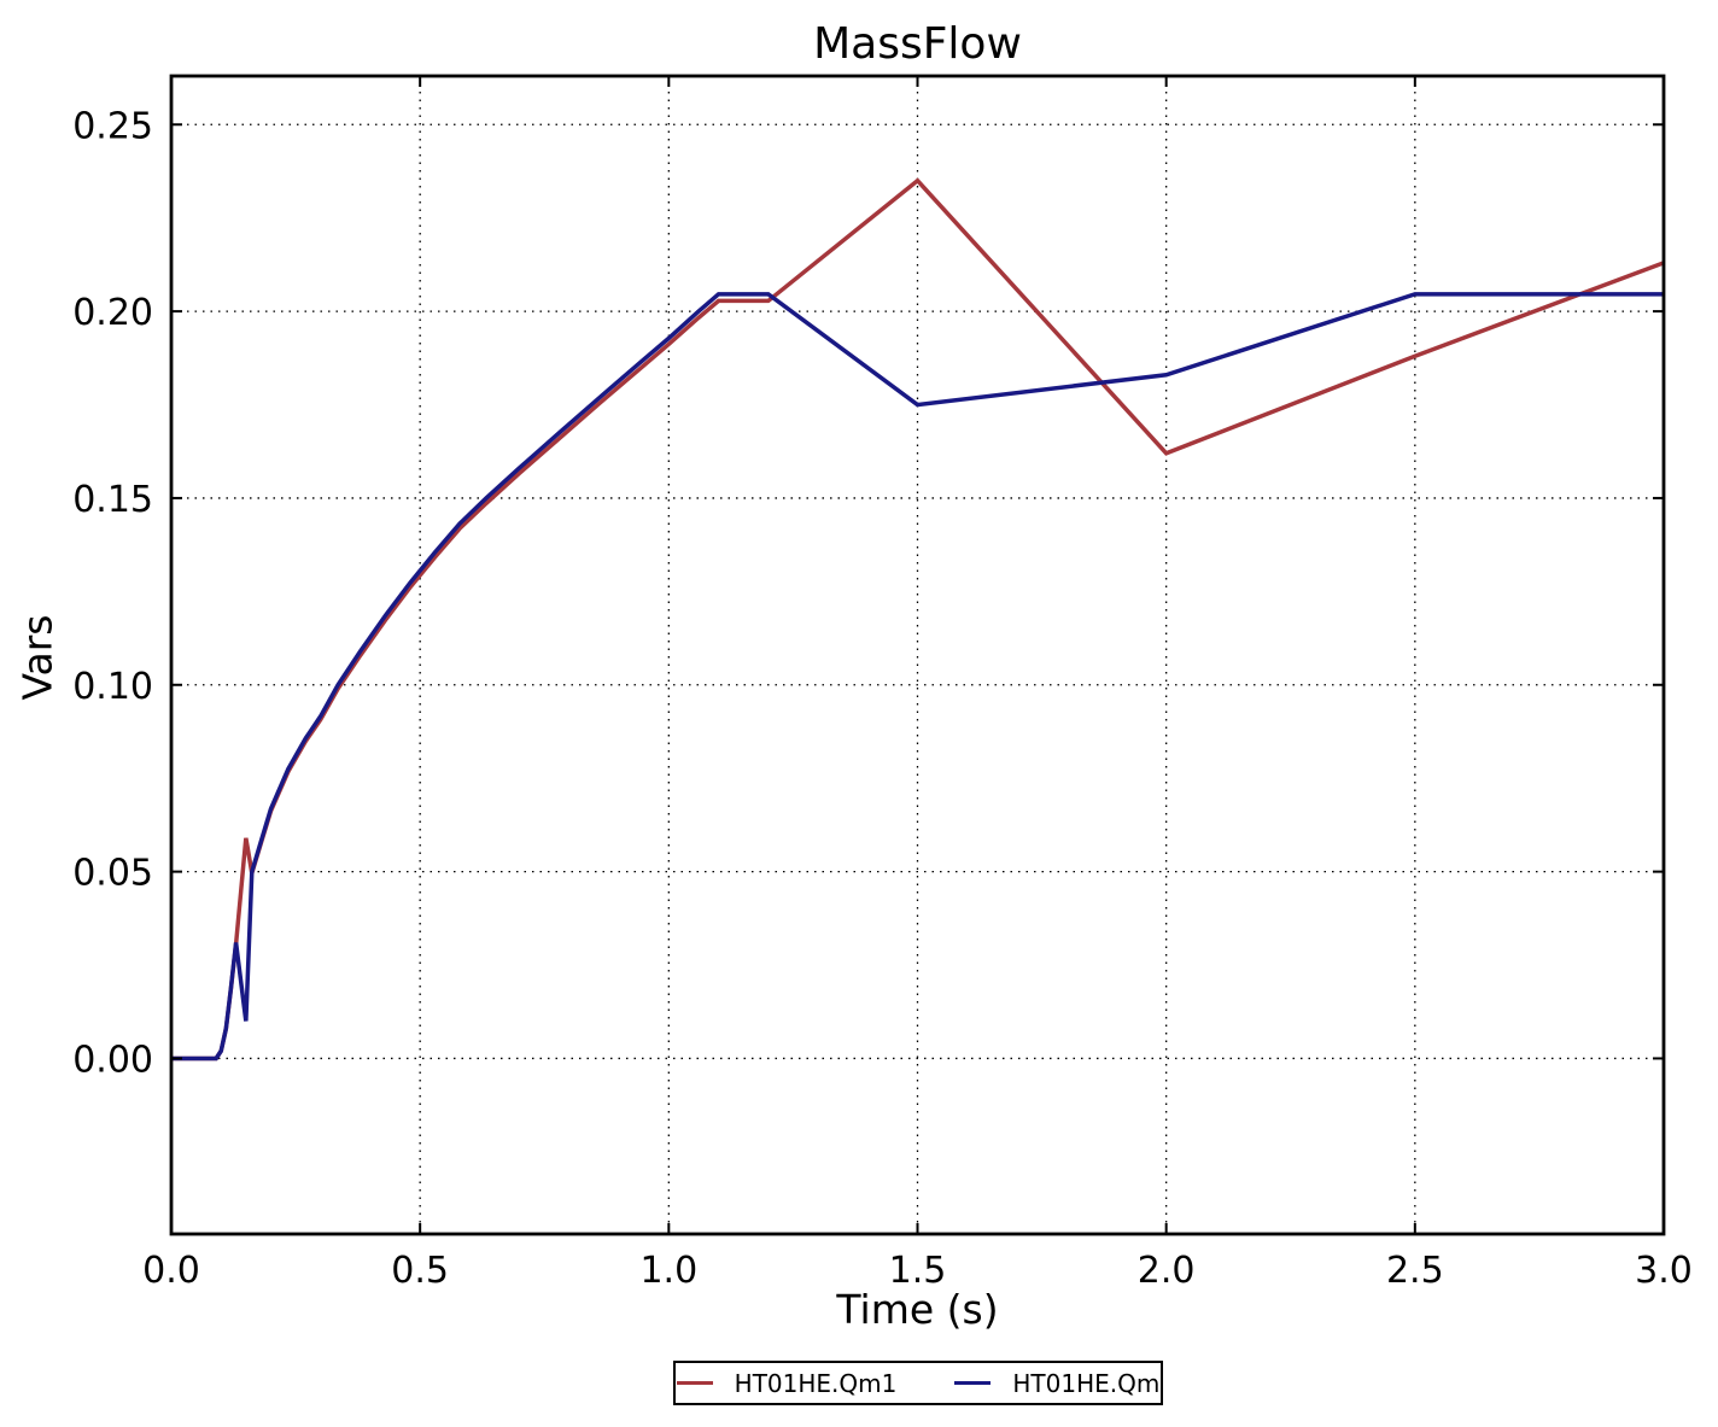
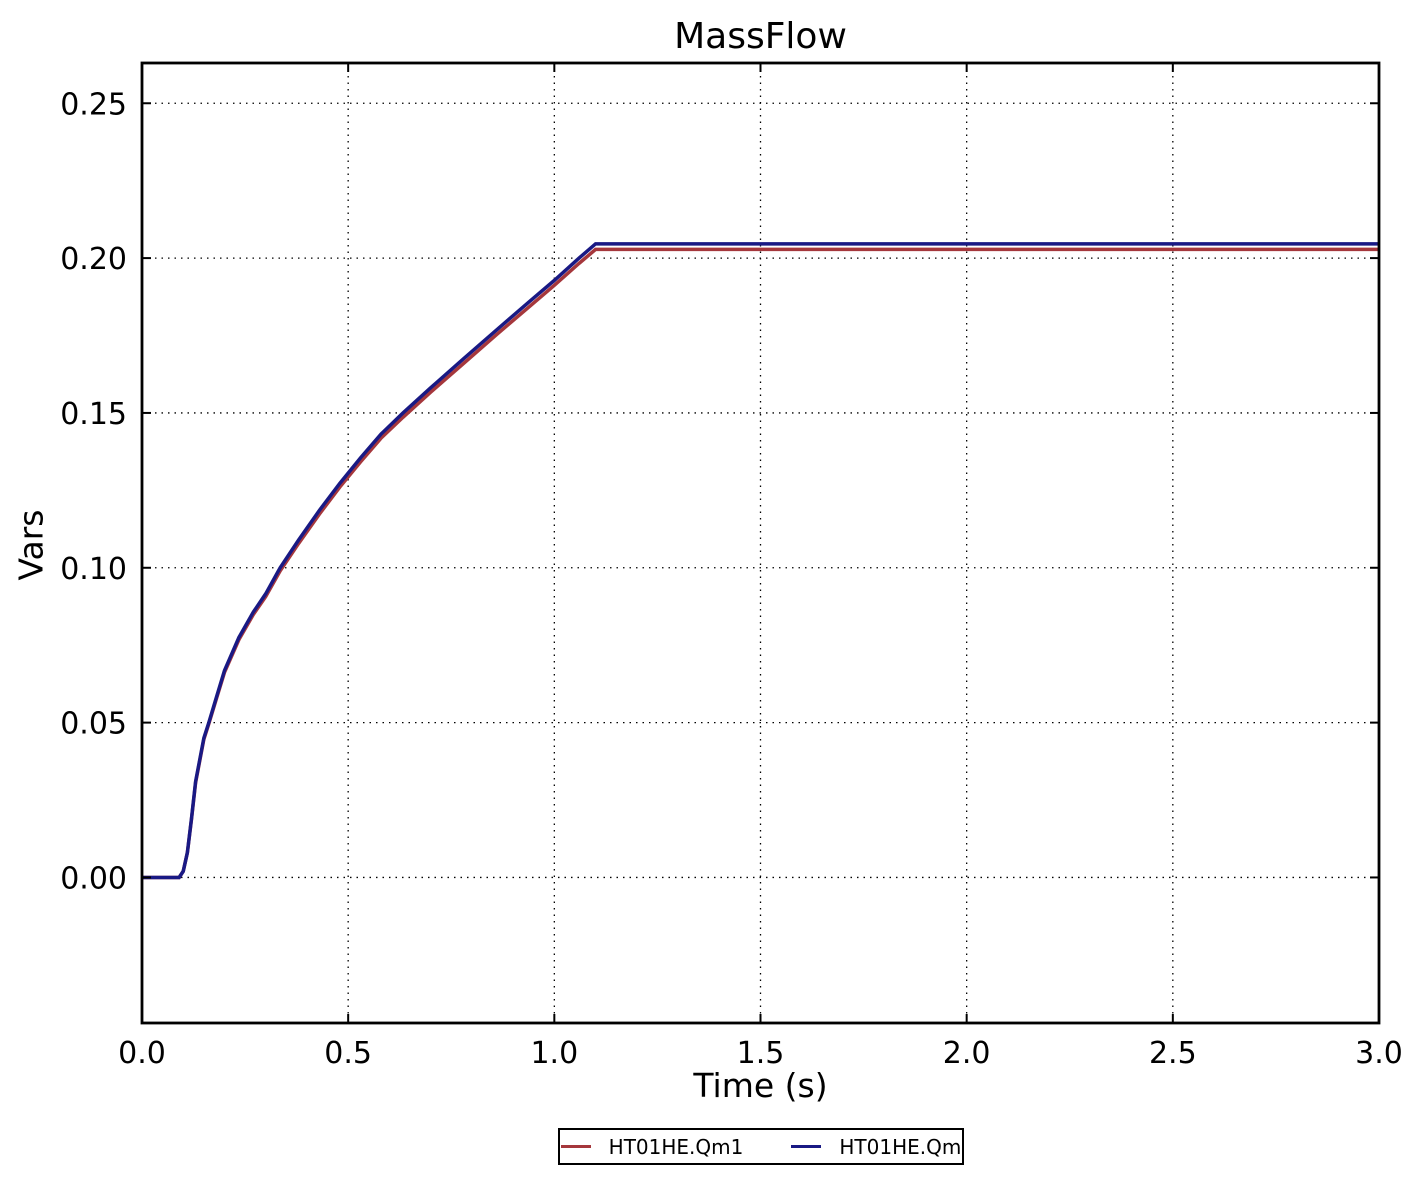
HT01HE.Qm1/0.15: 0.059 -> 0.045
HT01HE.Qm/0.15: 0.010 -> 0.045
HT01HE.Qm1/1.5: 0.235 -> 0.203
HT01HE.Qm/1.5: 0.175 -> 0.205
HT01HE.Qm1/2.0: 0.162 -> 0.203
HT01HE.Qm/2.0: 0.183 -> 0.205
HT01HE.Qm1/2.5: 0.188 -> 0.203
HT01HE.Qm1/3.0: 0.213 -> 0.203
